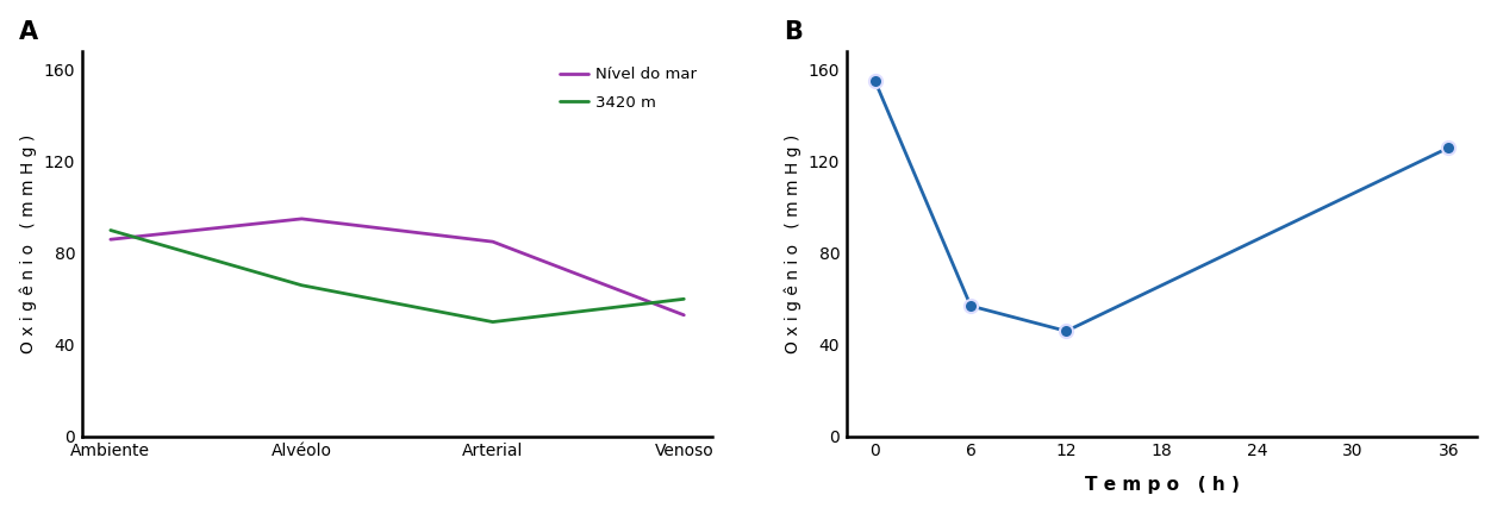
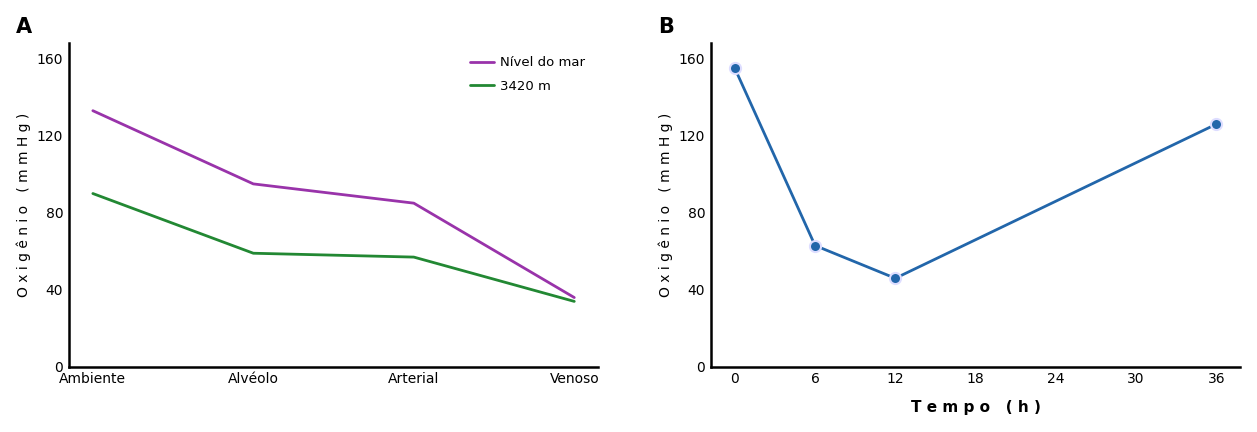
Nível do mar/Ambiente: 86 -> 133
3420 m/Alvéolo: 66 -> 59
3420 m/Arterial: 50 -> 57
Nível do mar/Venoso: 53 -> 36
3420 m/Venoso: 60 -> 34
6: 57 -> 63
